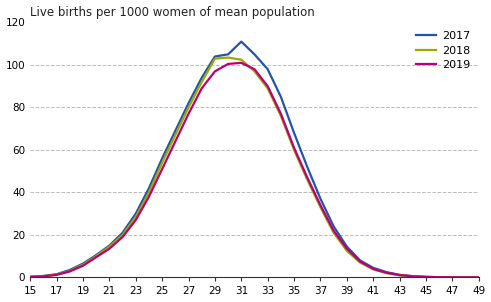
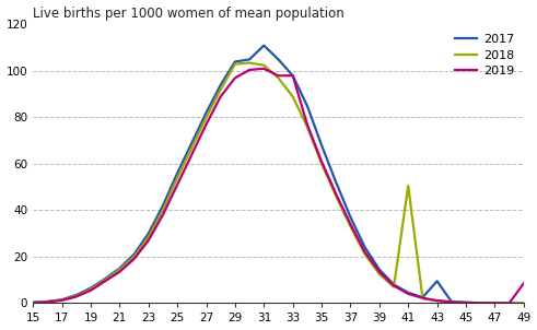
2019/33: 90.0 -> 98.0
2018/41: 3.8 -> 50.5
2017/43: 1.2 -> 9.5
2019/49: 0.0 -> 8.5
